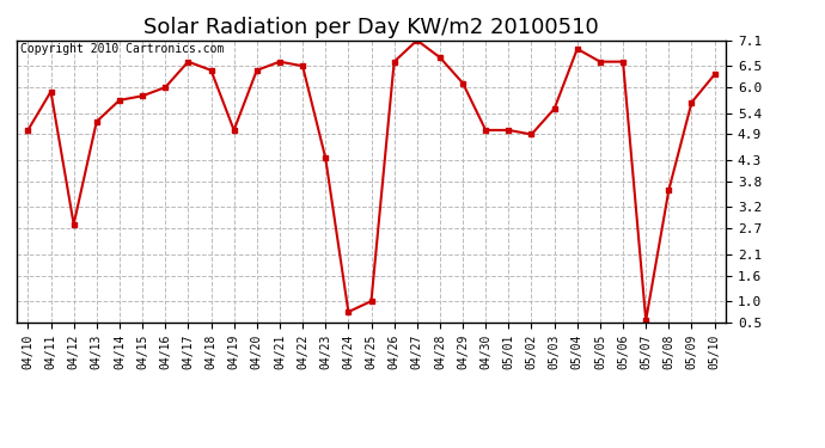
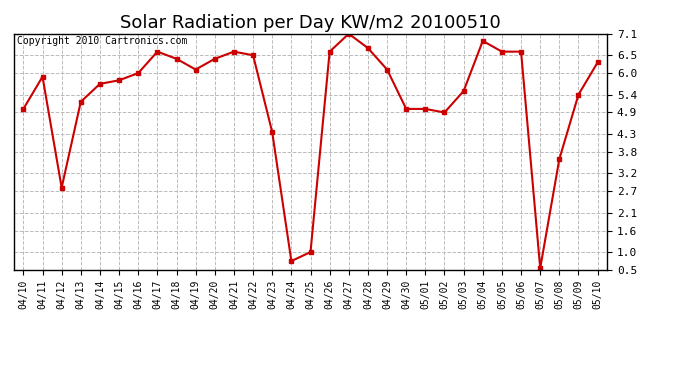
04/19: 5.00 -> 6.10
05/09: 5.65 -> 5.40
